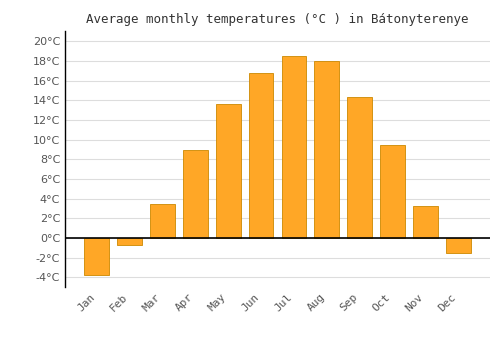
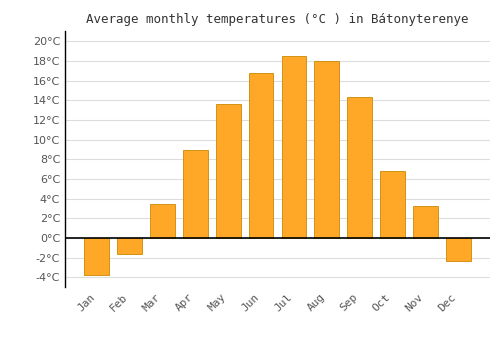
Feb: -0.7°C -> -1.6°C
Oct: 9.4°C -> 6.8°C
Dec: -1.5°C -> -2.4°C
